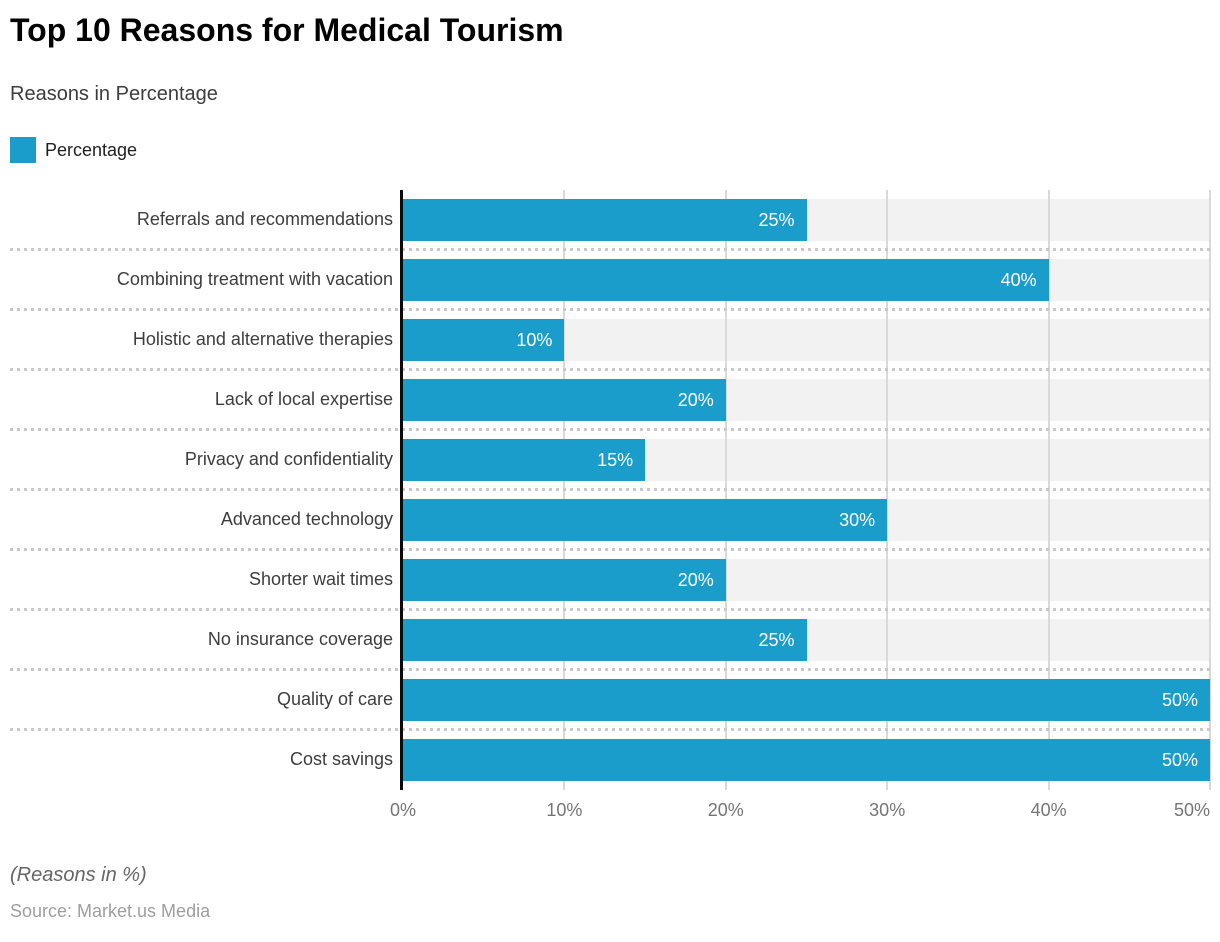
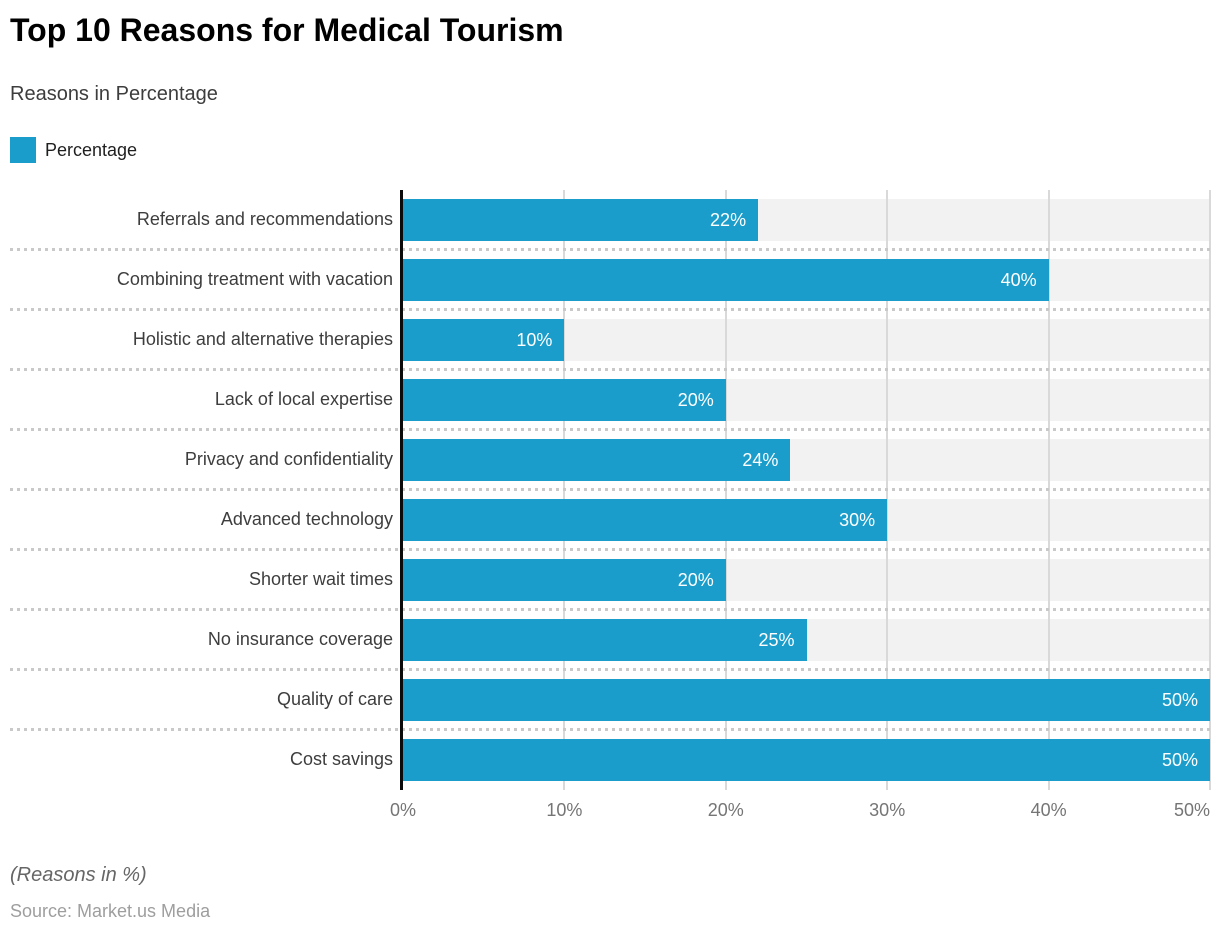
Referrals and recommendations: 25% -> 22%
Privacy and confidentiality: 15% -> 24%
